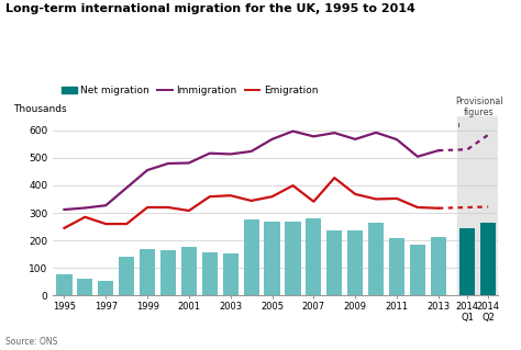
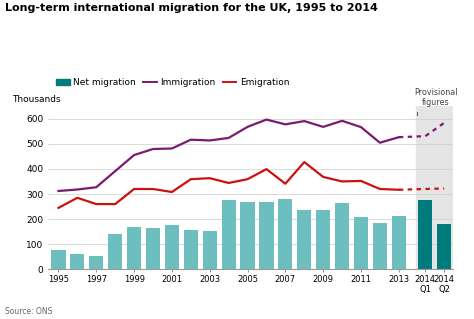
Net migration/2014 Q1: 245 -> 275
Net migration/2014 Q2: 265 -> 180
